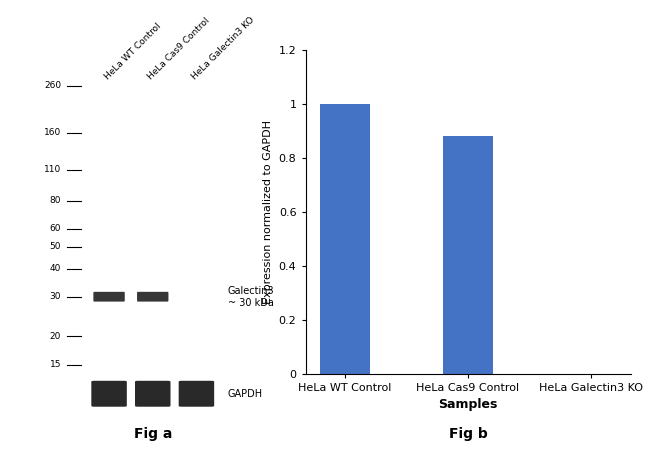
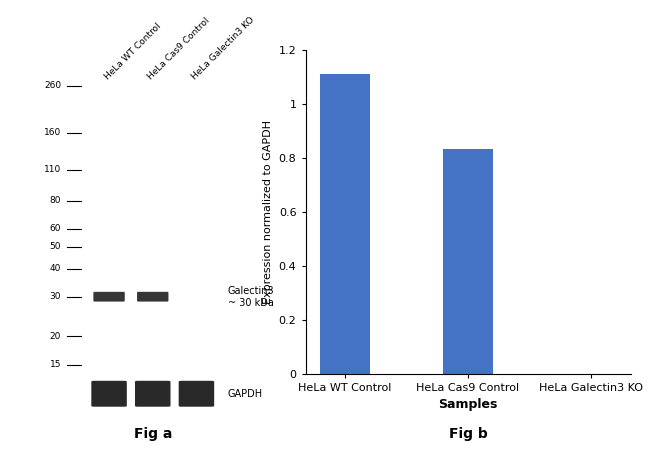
HeLa WT Control: 1.00 -> 1.11
HeLa Cas9 Control: 0.88 -> 0.83
